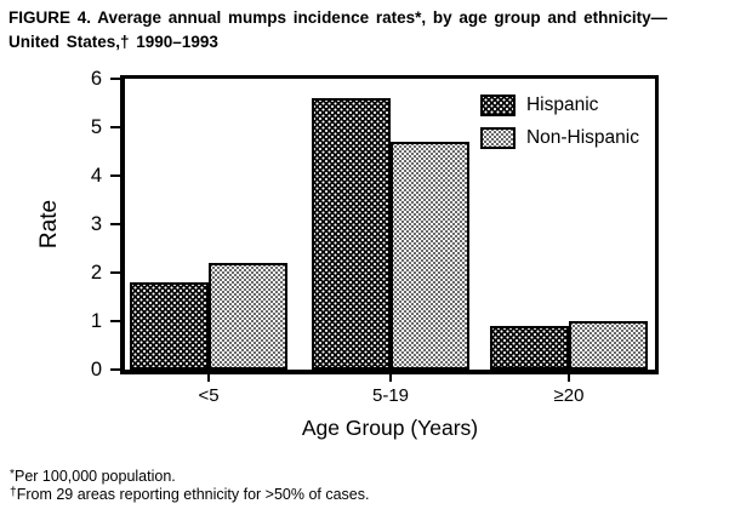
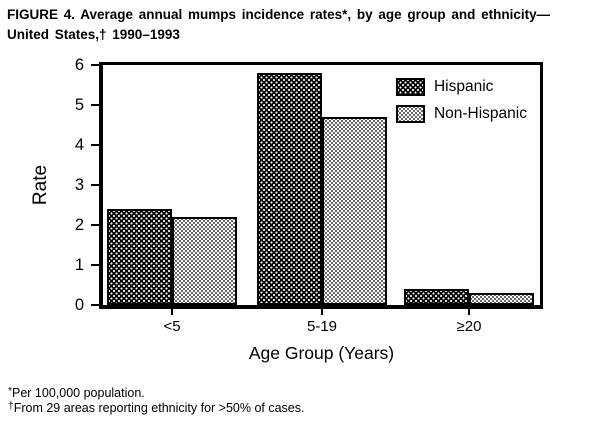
Hispanic/<5: 1.8 -> 2.4
Hispanic/5-19: 5.6 -> 5.8
Hispanic/≥20: 0.9 -> 0.4
Non-Hispanic/≥20: 1.0 -> 0.3
